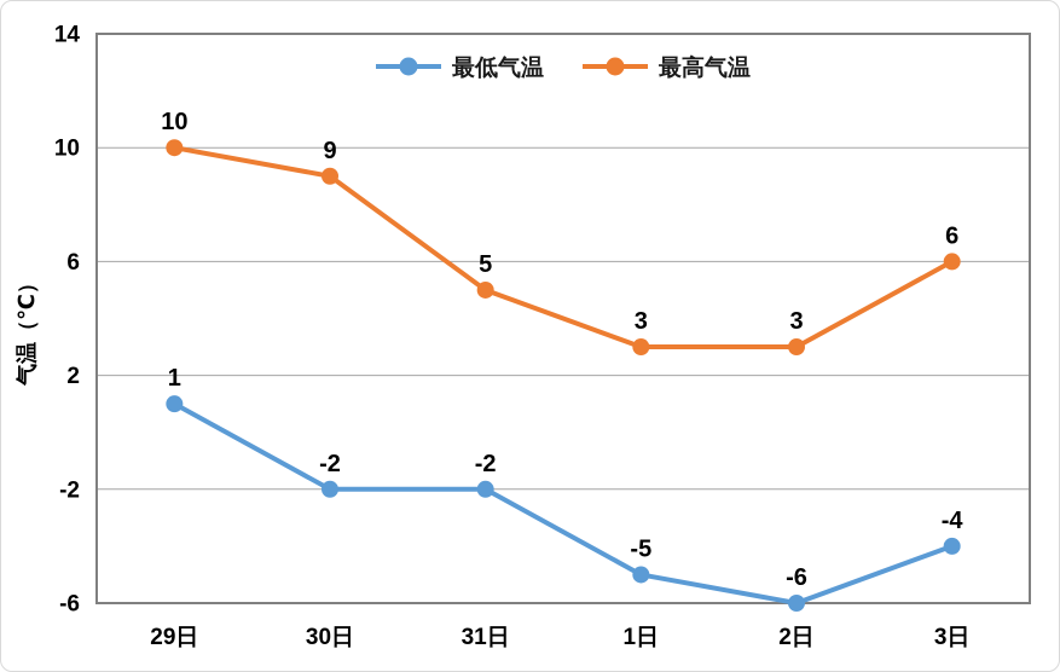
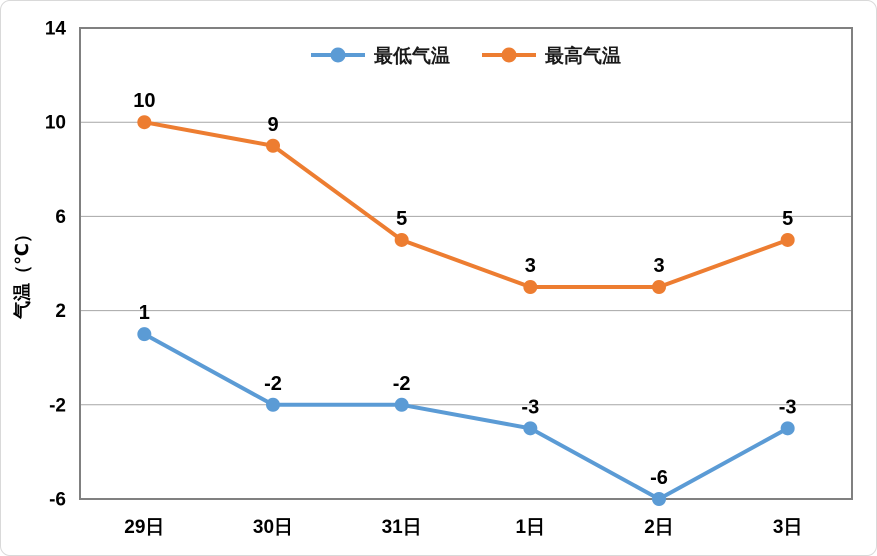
最低气温/1日: -5 -> -3
最低气温/3日: -4 -> -3
最高气温/3日: 6 -> 5
